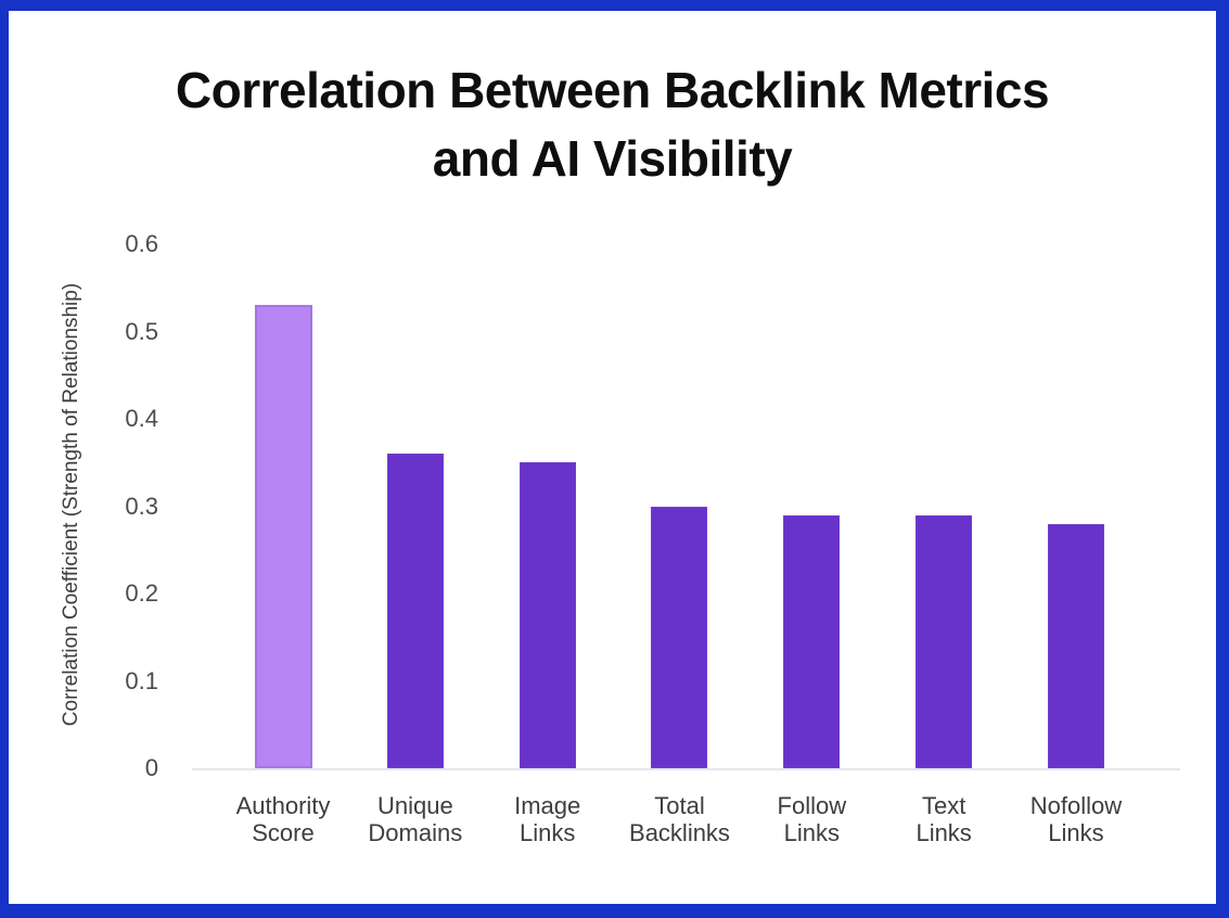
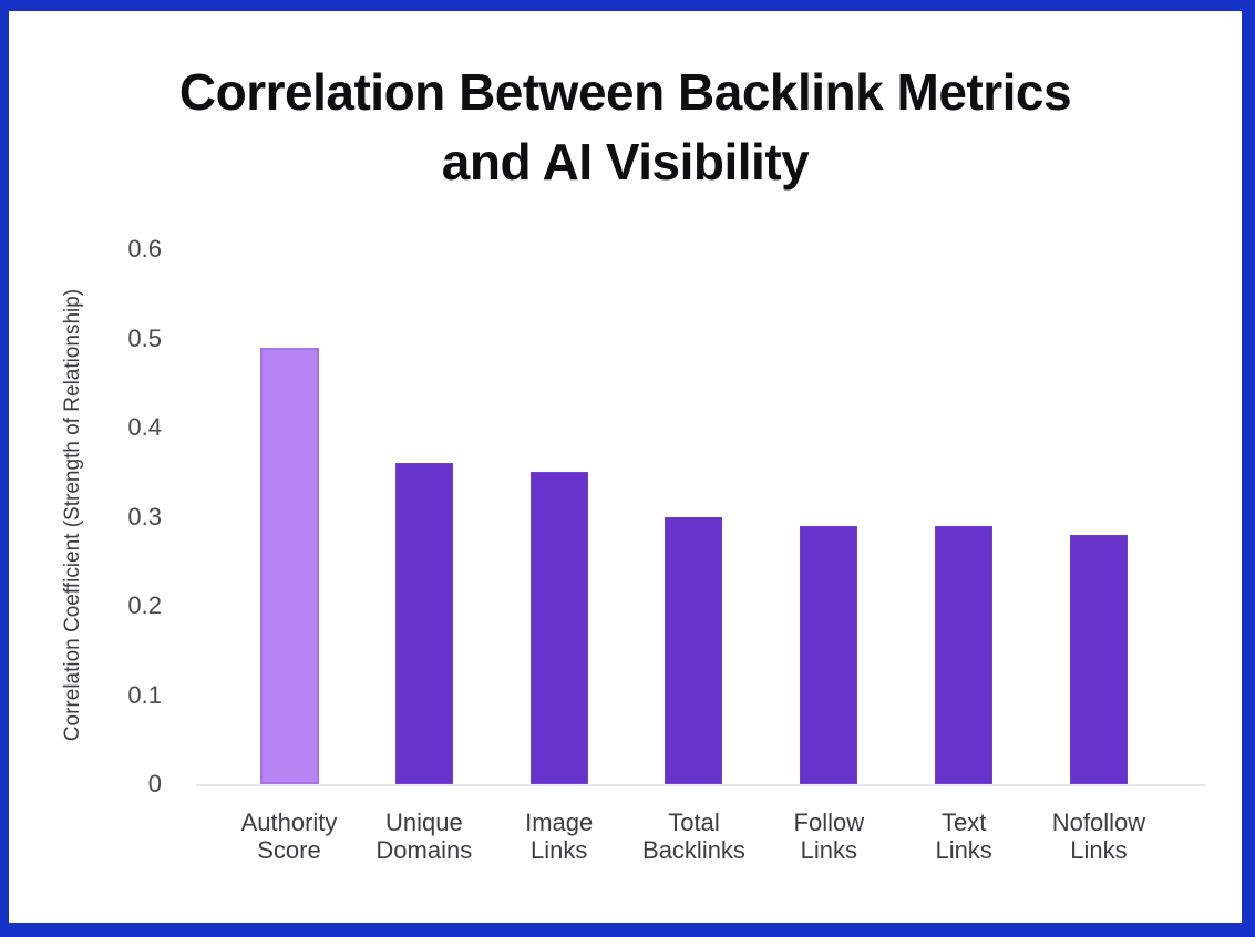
Authority Score: 0.53 -> 0.49
